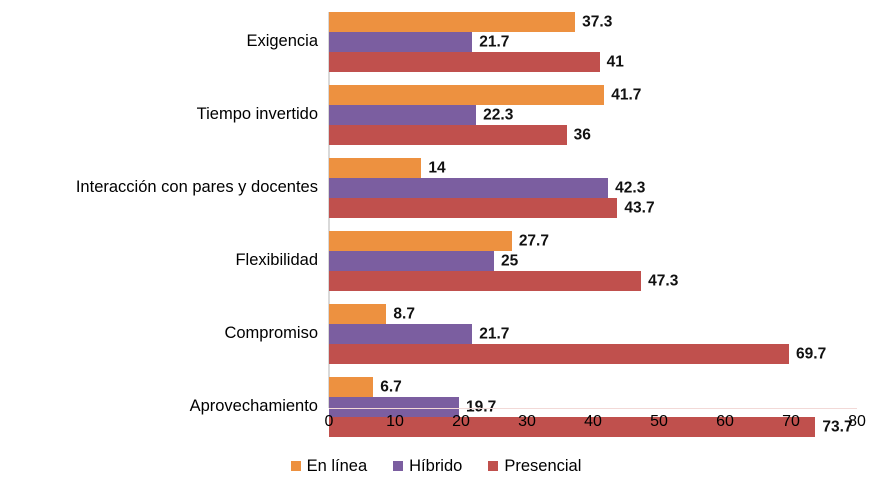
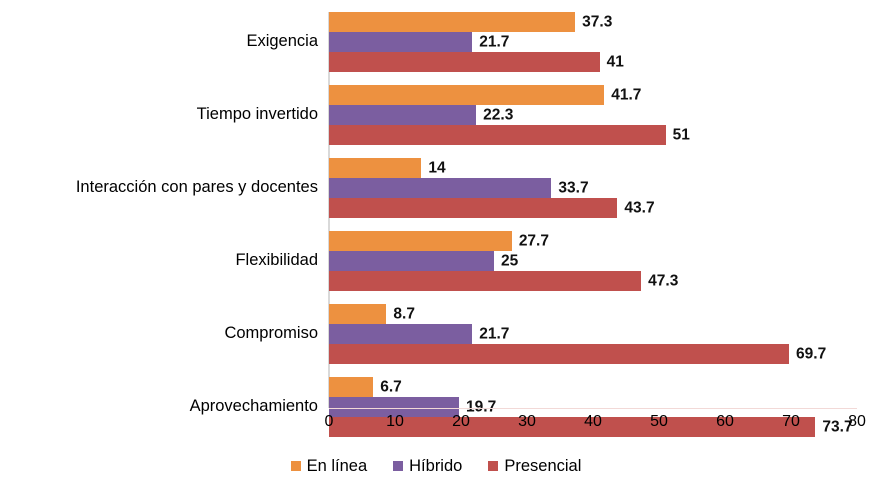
Presencial/Tiempo invertido: 36 -> 51
Híbrido/Interacción con pares y docentes: 42.3 -> 33.7
